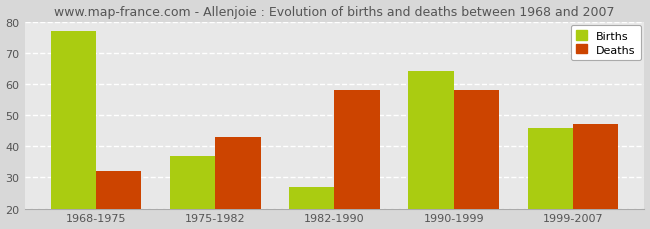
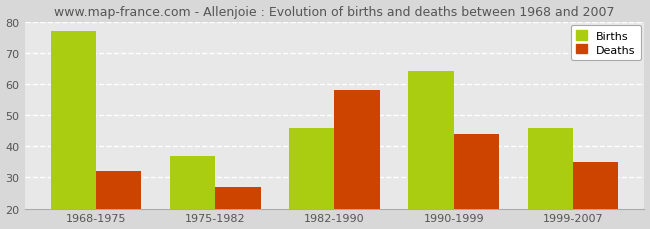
Deaths/1975-1982: 43 -> 27
Births/1982-1990: 27 -> 46
Deaths/1990-1999: 58 -> 44
Deaths/1999-2007: 47 -> 35
